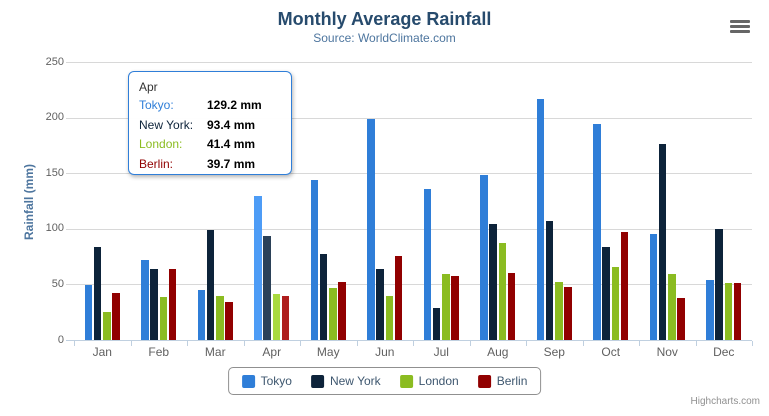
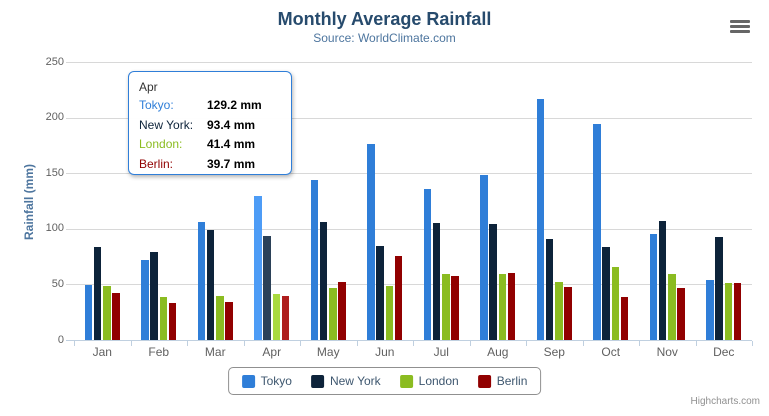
London/Jan: 25 -> 49
New York/Feb: 64 -> 79
Berlin/Feb: 64 -> 33
Tokyo/Mar: 45 -> 106
New York/May: 77 -> 106
Tokyo/Jun: 199 -> 176
New York/Jun: 64 -> 84
London/Jun: 40 -> 48
New York/Jul: 29 -> 105
London/Aug: 87 -> 60
New York/Sep: 107 -> 91
Berlin/Oct: 97 -> 39
New York/Nov: 176 -> 107
Berlin/Nov: 38 -> 47
New York/Dec: 100 -> 92
